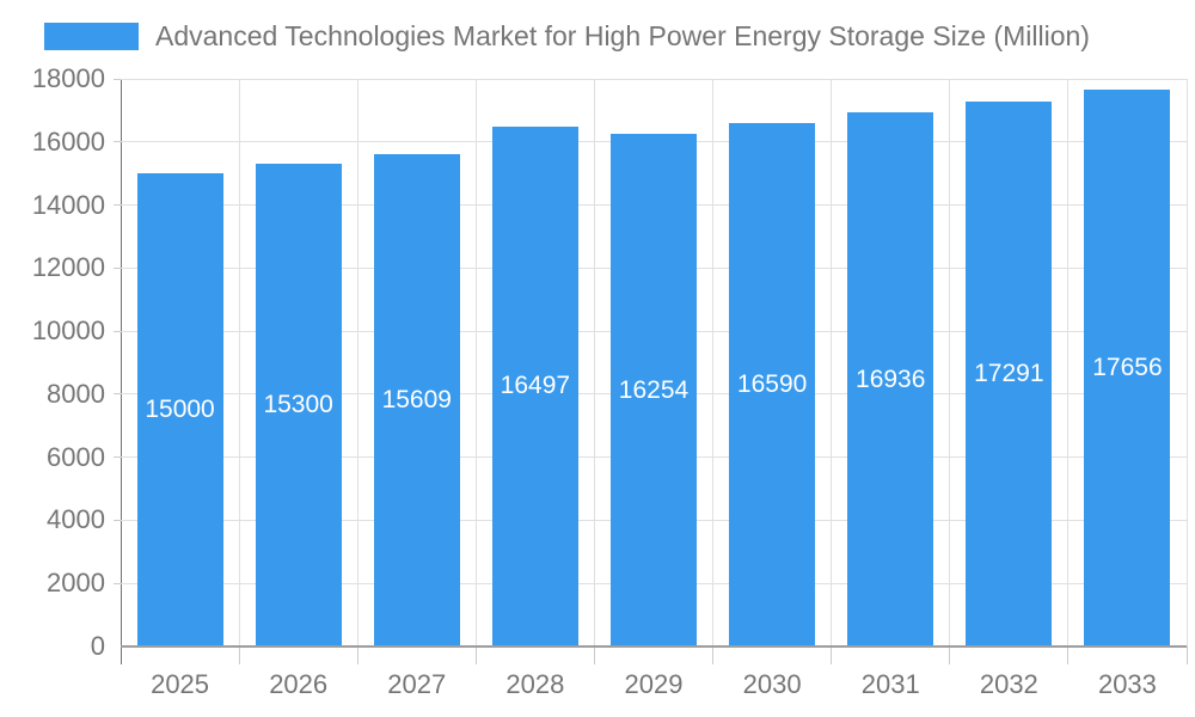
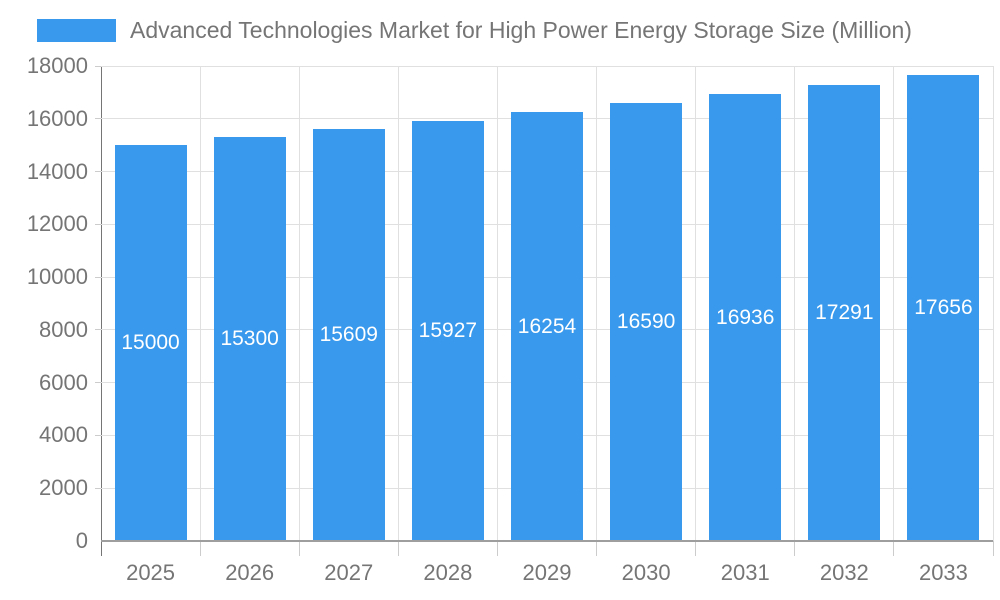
2028: 16497 -> 15927
